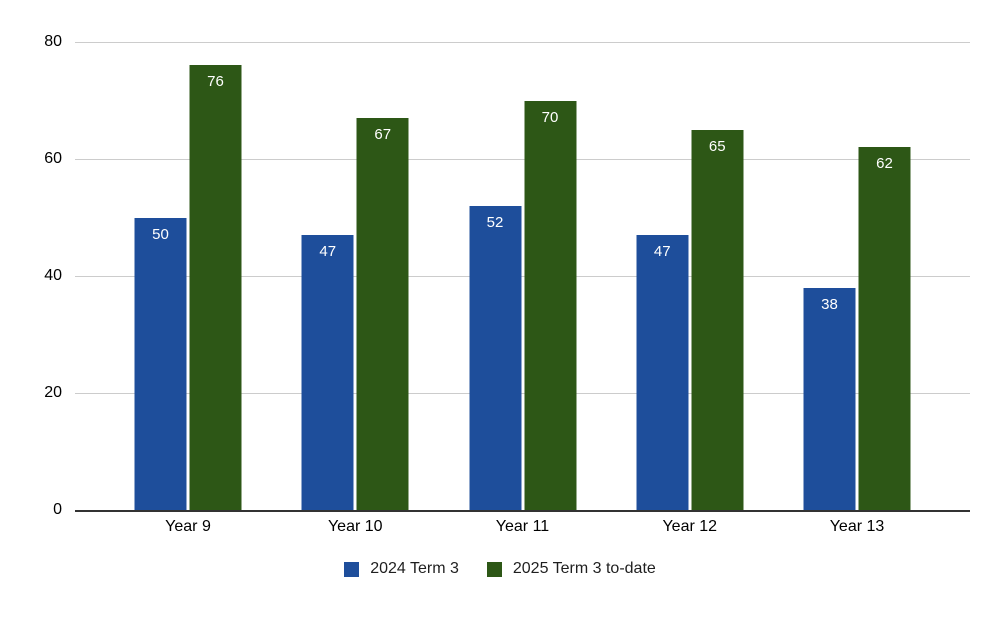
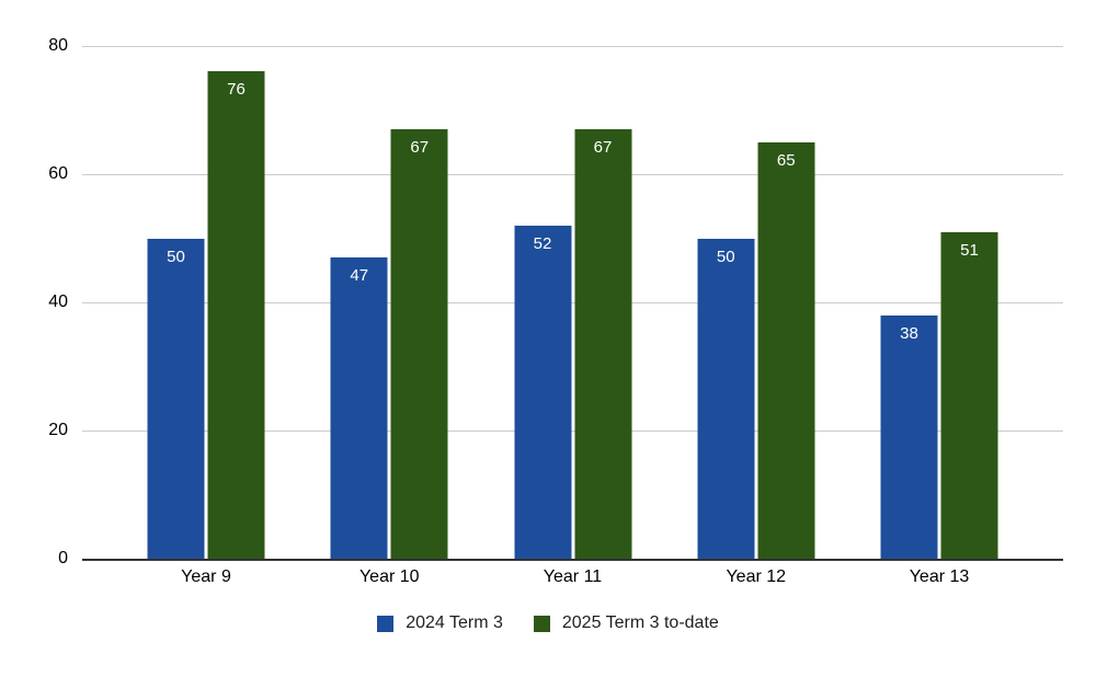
2025 Term 3 to-date/Year 11: 70 -> 67
2024 Term 3/Year 12: 47 -> 50
2025 Term 3 to-date/Year 13: 62 -> 51
